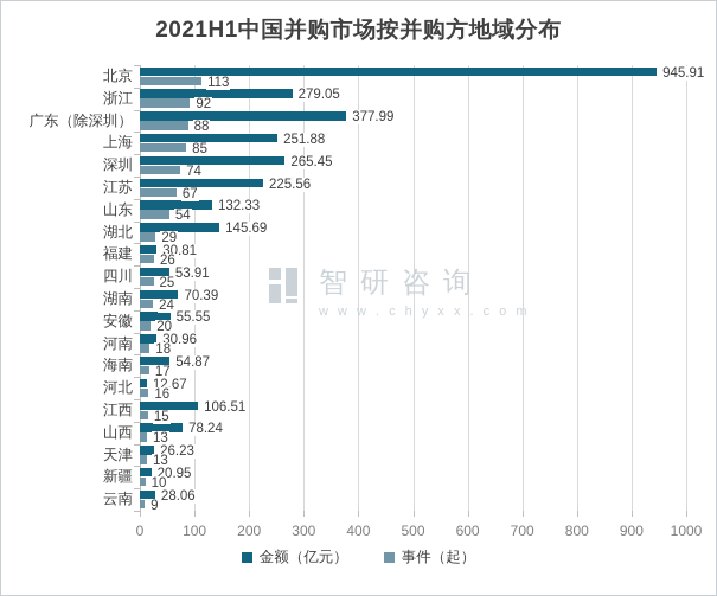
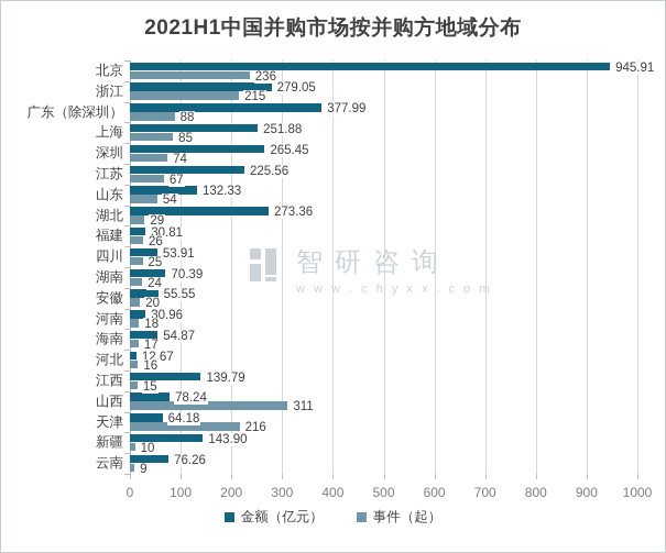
事件（起）/北京: 113 -> 236
事件（起）/浙江: 92 -> 215
金额（亿元）/湖北: 145.69 -> 273.36
金额（亿元）/江西: 106.51 -> 139.79
事件（起）/山西: 13 -> 311
金额（亿元）/天津: 26.23 -> 64.18
事件（起）/天津: 13 -> 216
金额（亿元）/新疆: 20.95 -> 143.90
金额（亿元）/云南: 28.06 -> 76.26
